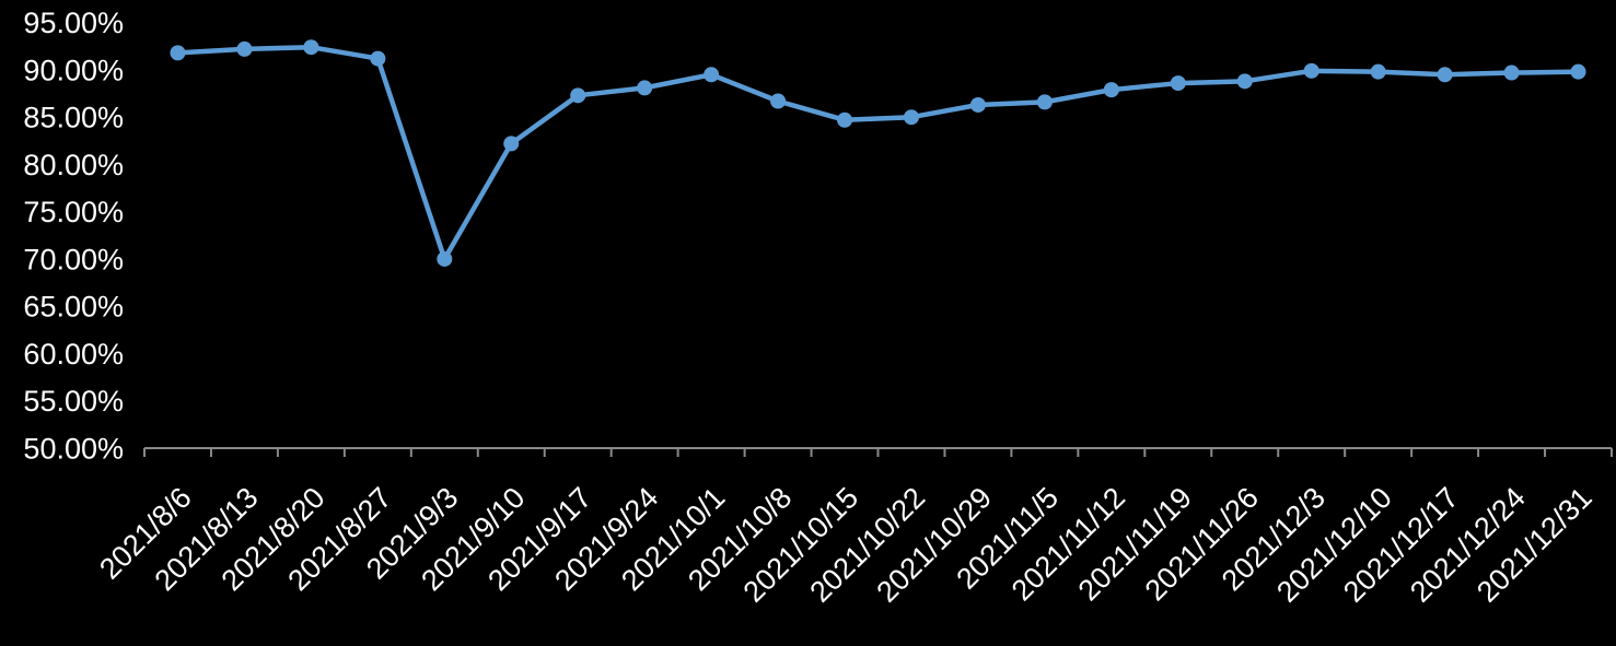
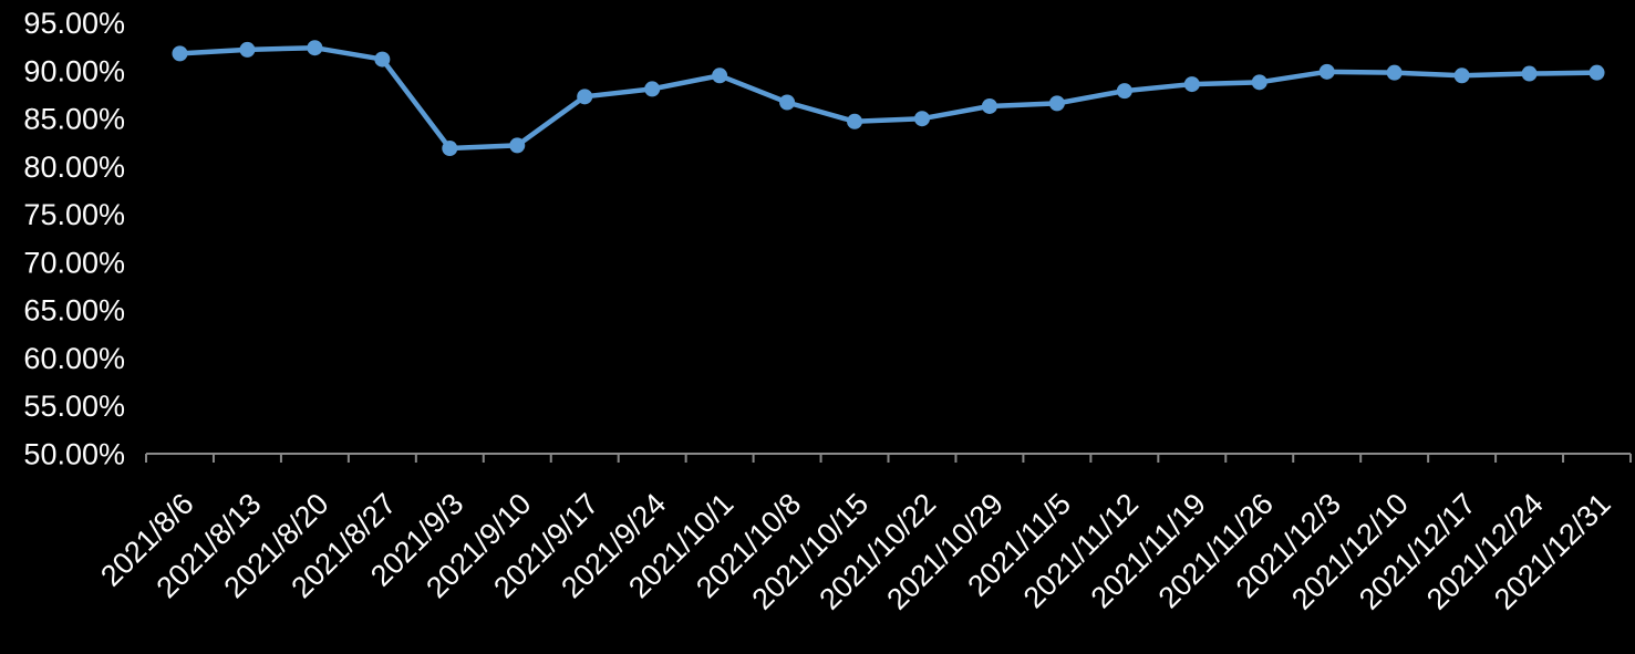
2021/9/3: 70% -> 82%
